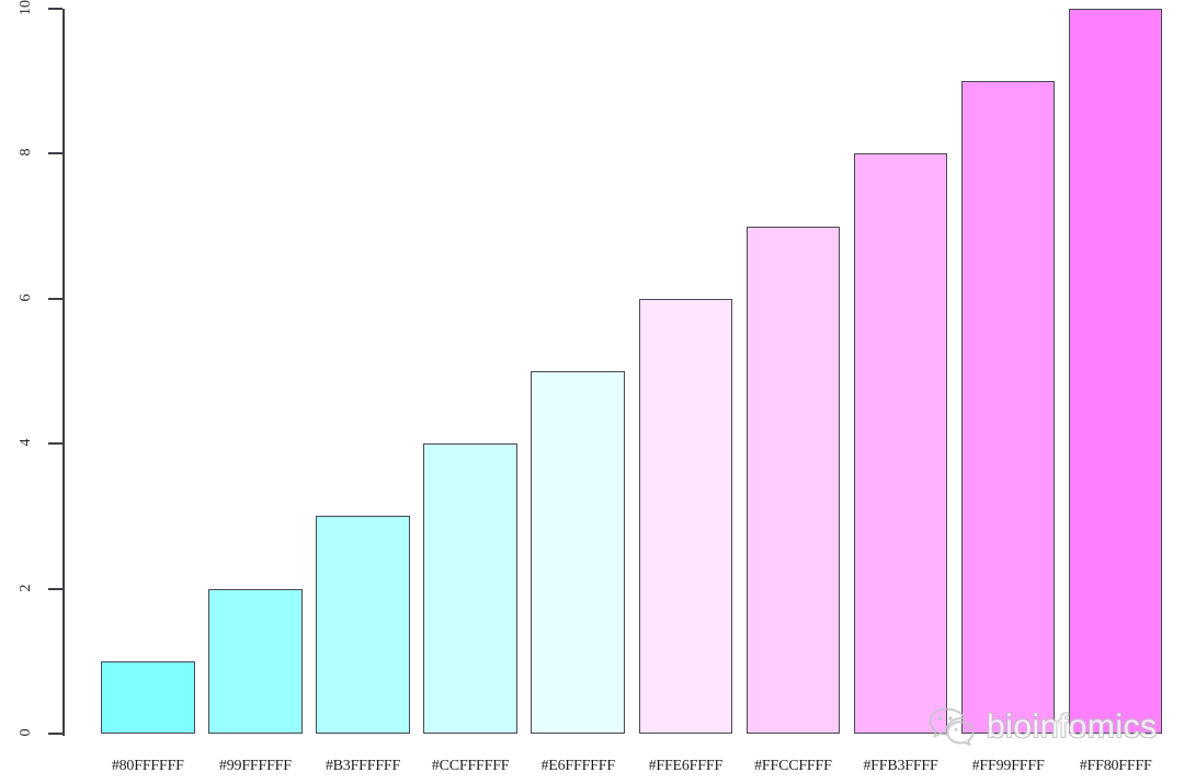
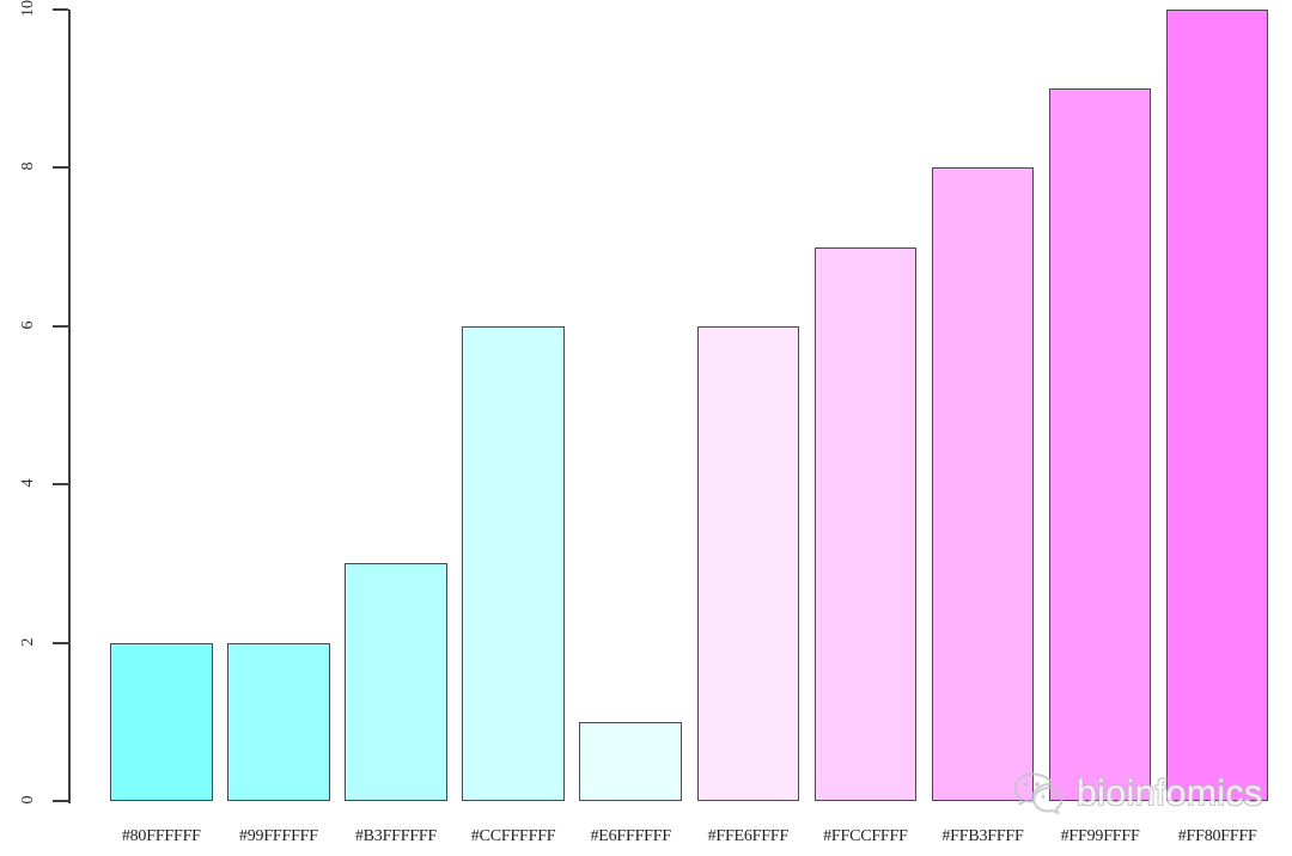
#80FFFFFF: 1 -> 2
#CCFFFFFF: 4 -> 6
#E6FFFFFF: 5 -> 1
